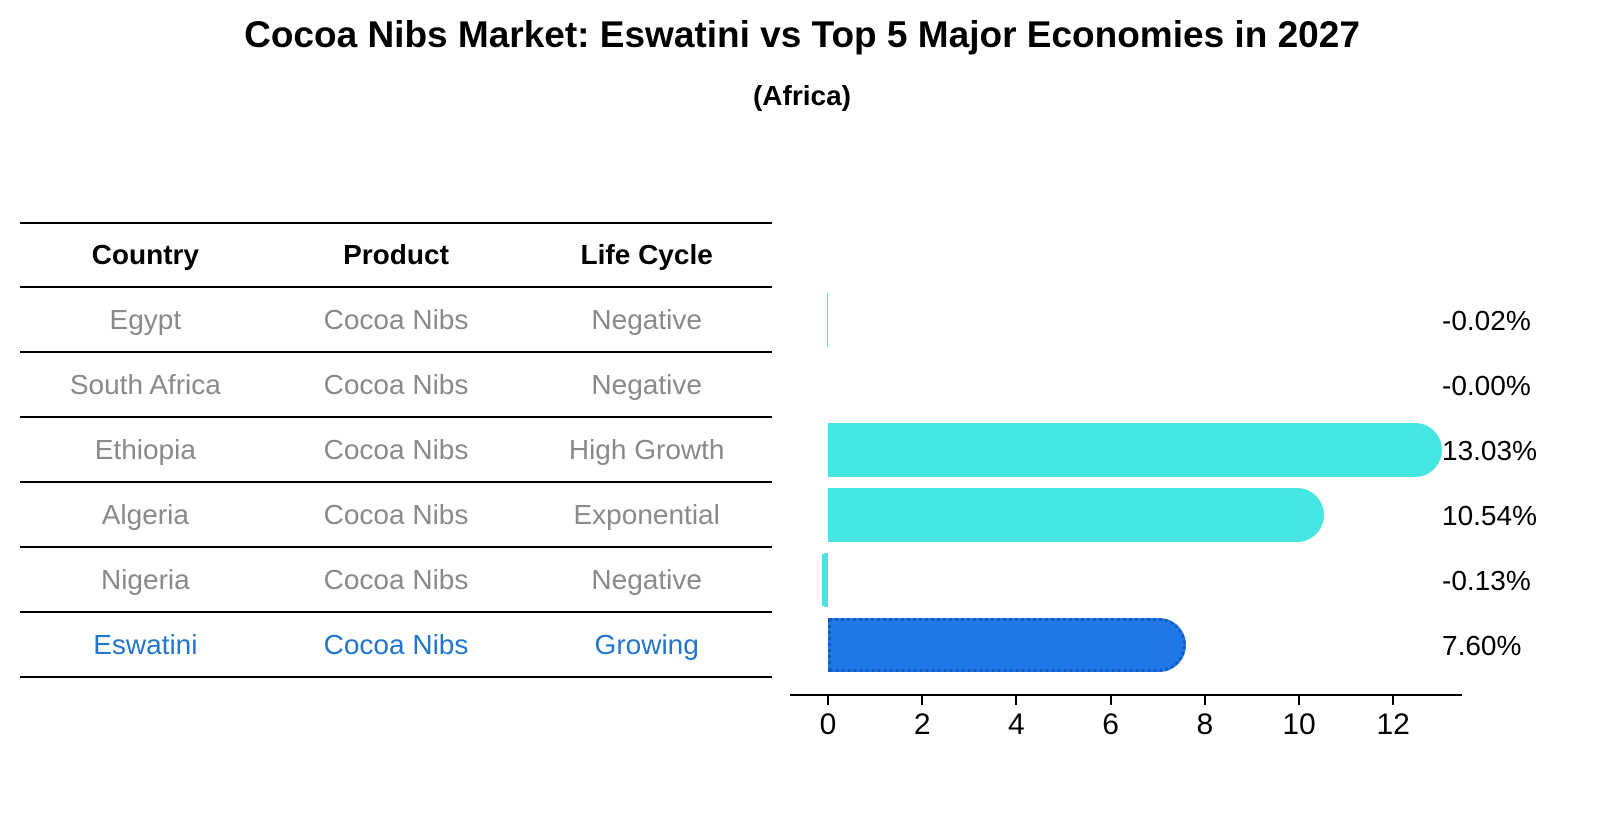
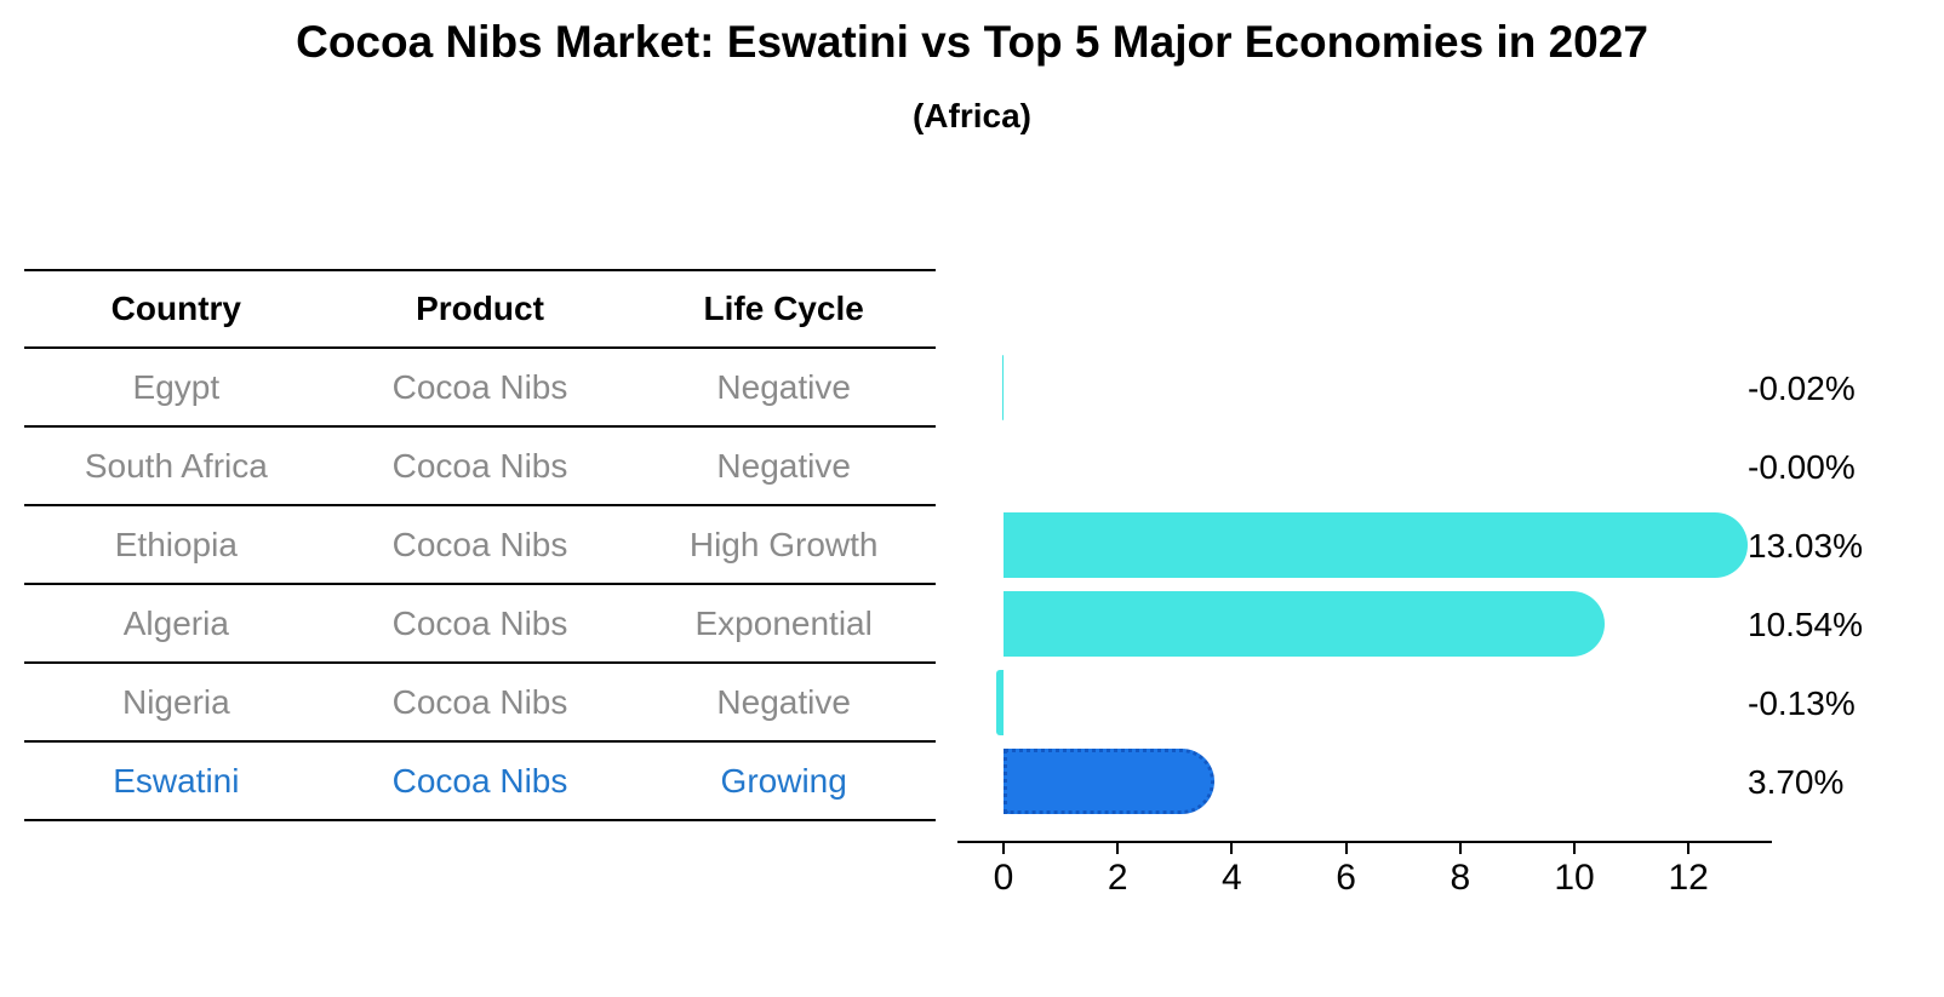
Eswatini: 7.60% -> 3.70%
